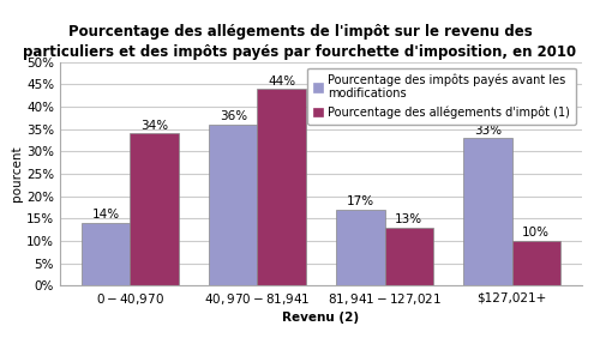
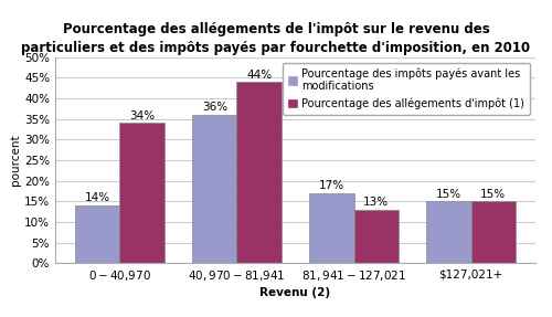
Pourcentage des impôts payés avant les modifications/$127,021+: 33% -> 15%
Pourcentage des allégements d'impôt (1)/$127,021+: 10% -> 15%
